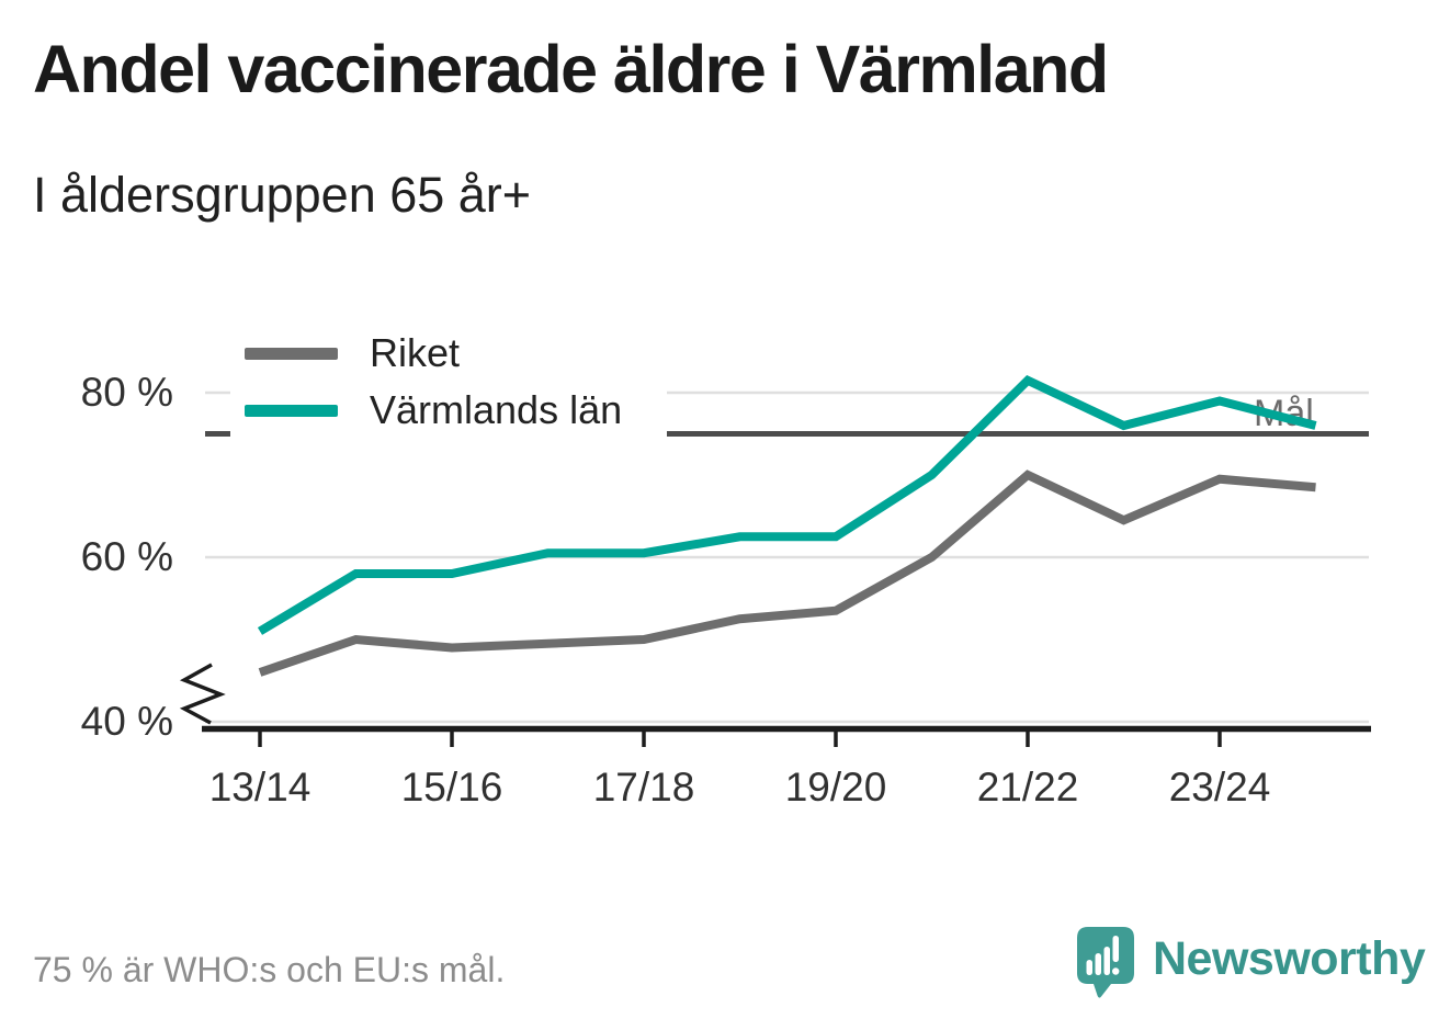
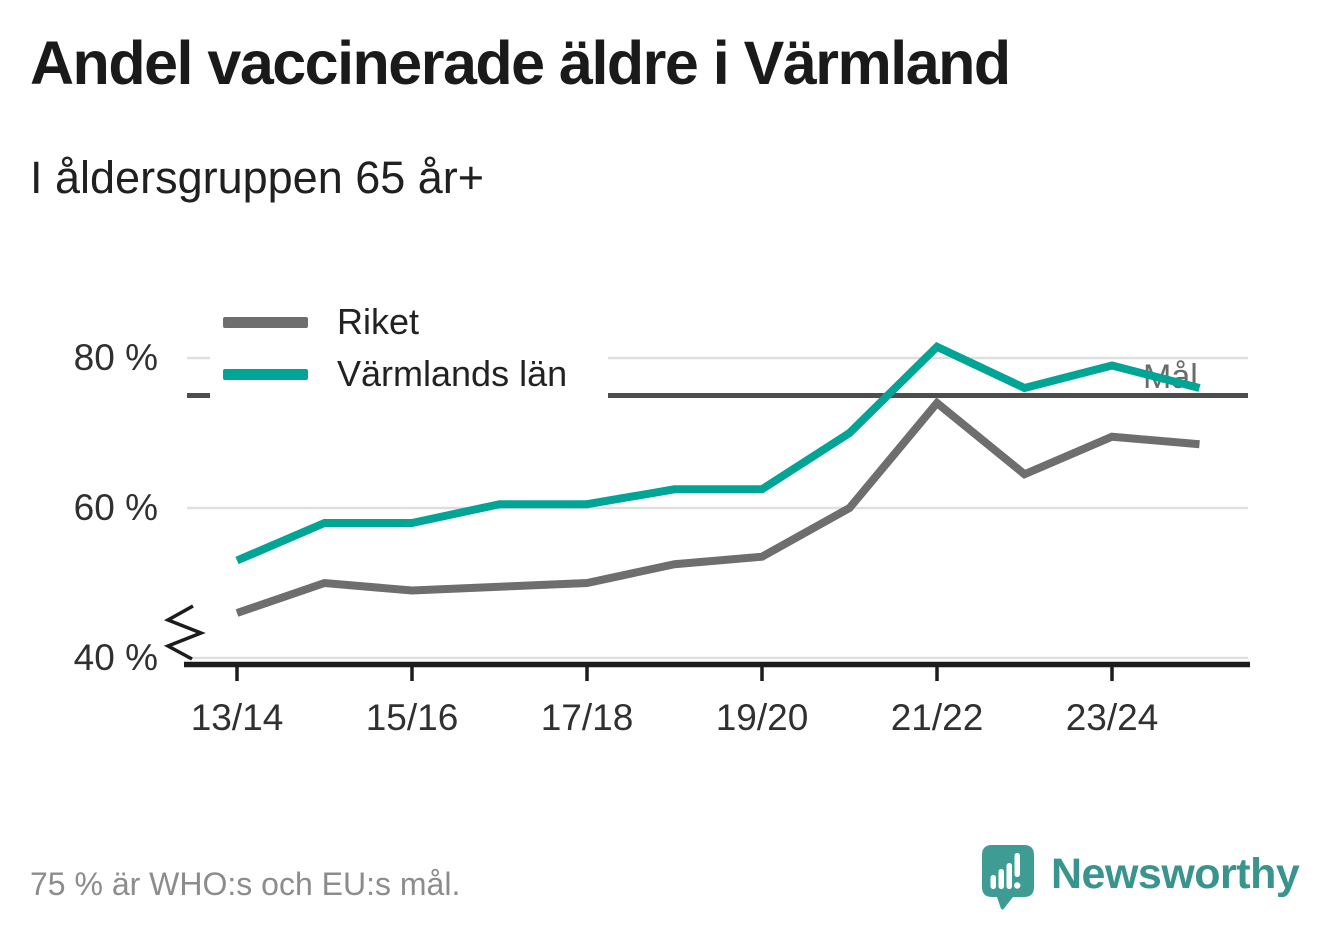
Värmlands län/13/14: 51% -> 53%
Riket/21/22: 70% -> 74%
